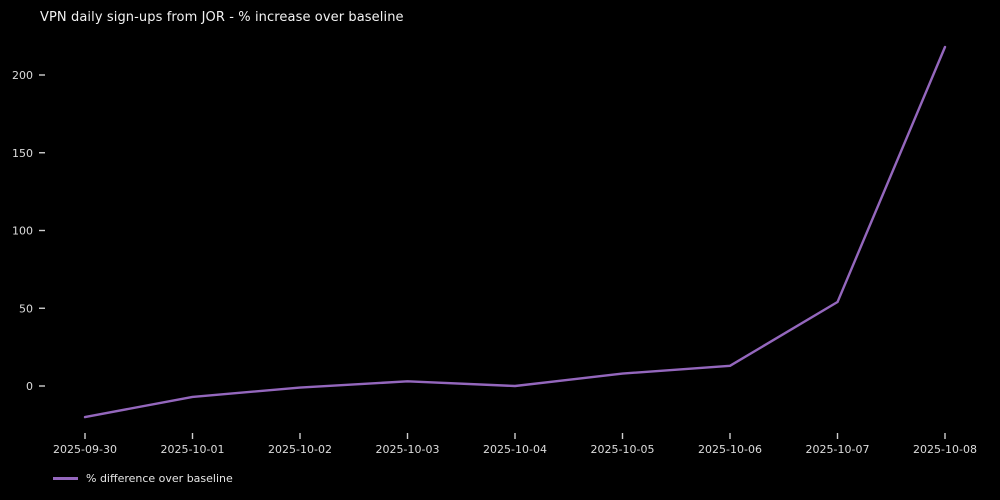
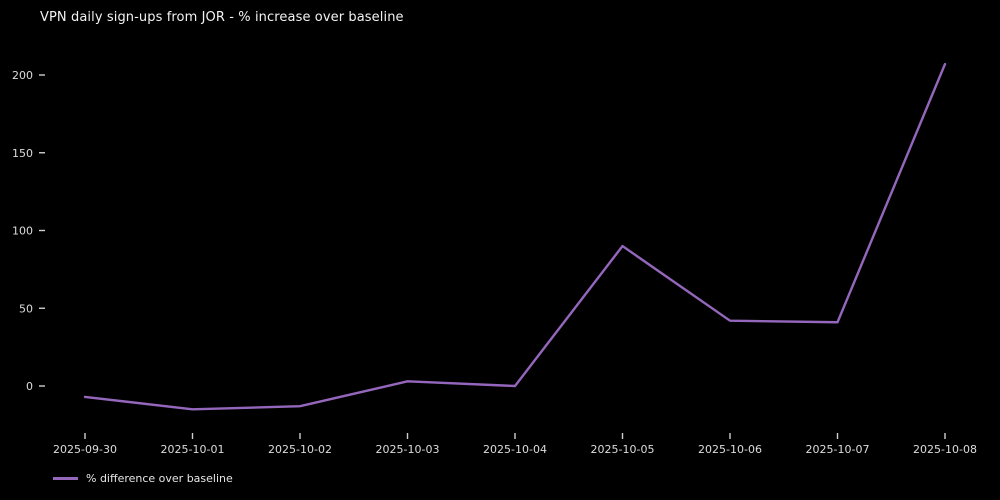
2025-09-30: -20 -> -7
2025-10-01: -7 -> -15
2025-10-02: -1 -> -13
2025-10-05: 8 -> 90
2025-10-06: 13 -> 42
2025-10-07: 54 -> 41
2025-10-08: 218 -> 207
